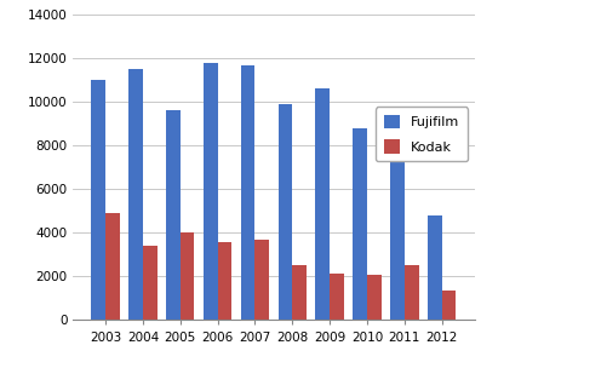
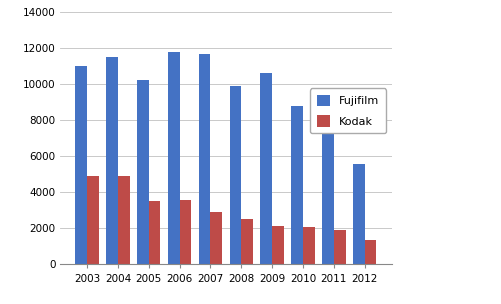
Kodak/2004: 3400 -> 4900
Fujifilm/2005: 9600 -> 10200
Kodak/2005: 4000 -> 3500
Kodak/2007: 3700 -> 2900
Kodak/2011: 2500 -> 1900
Fujifilm/2012: 4800 -> 5600
